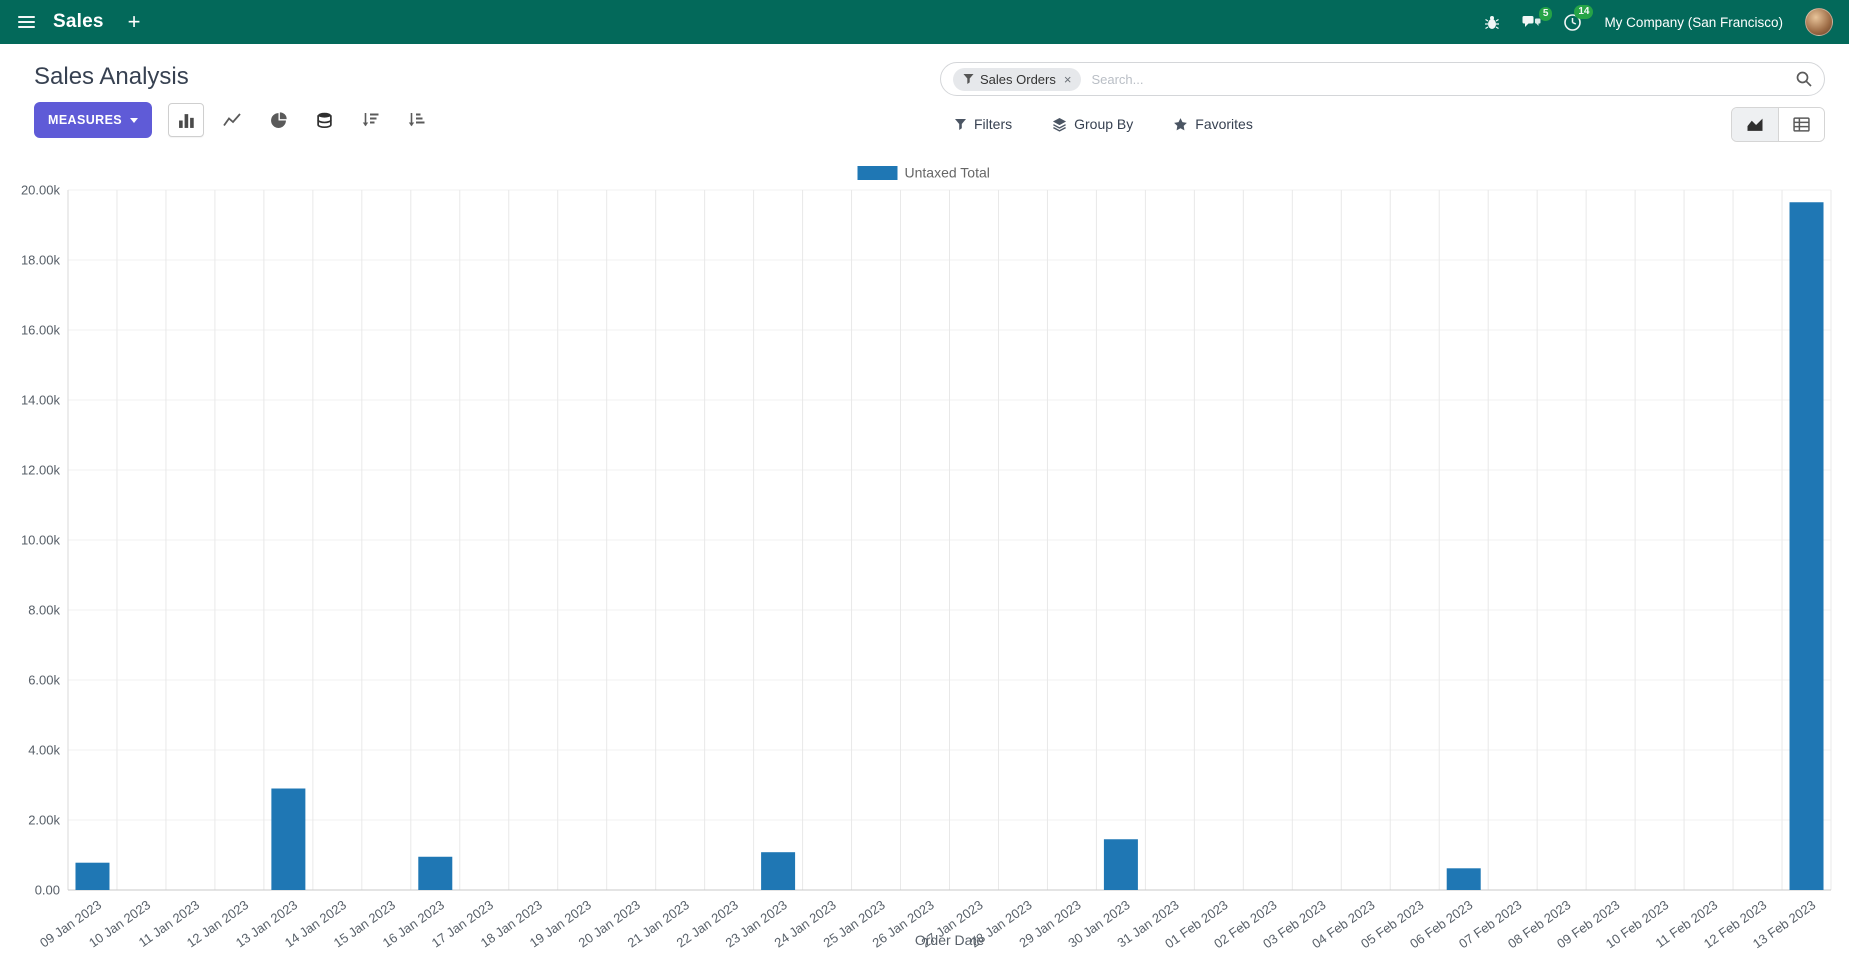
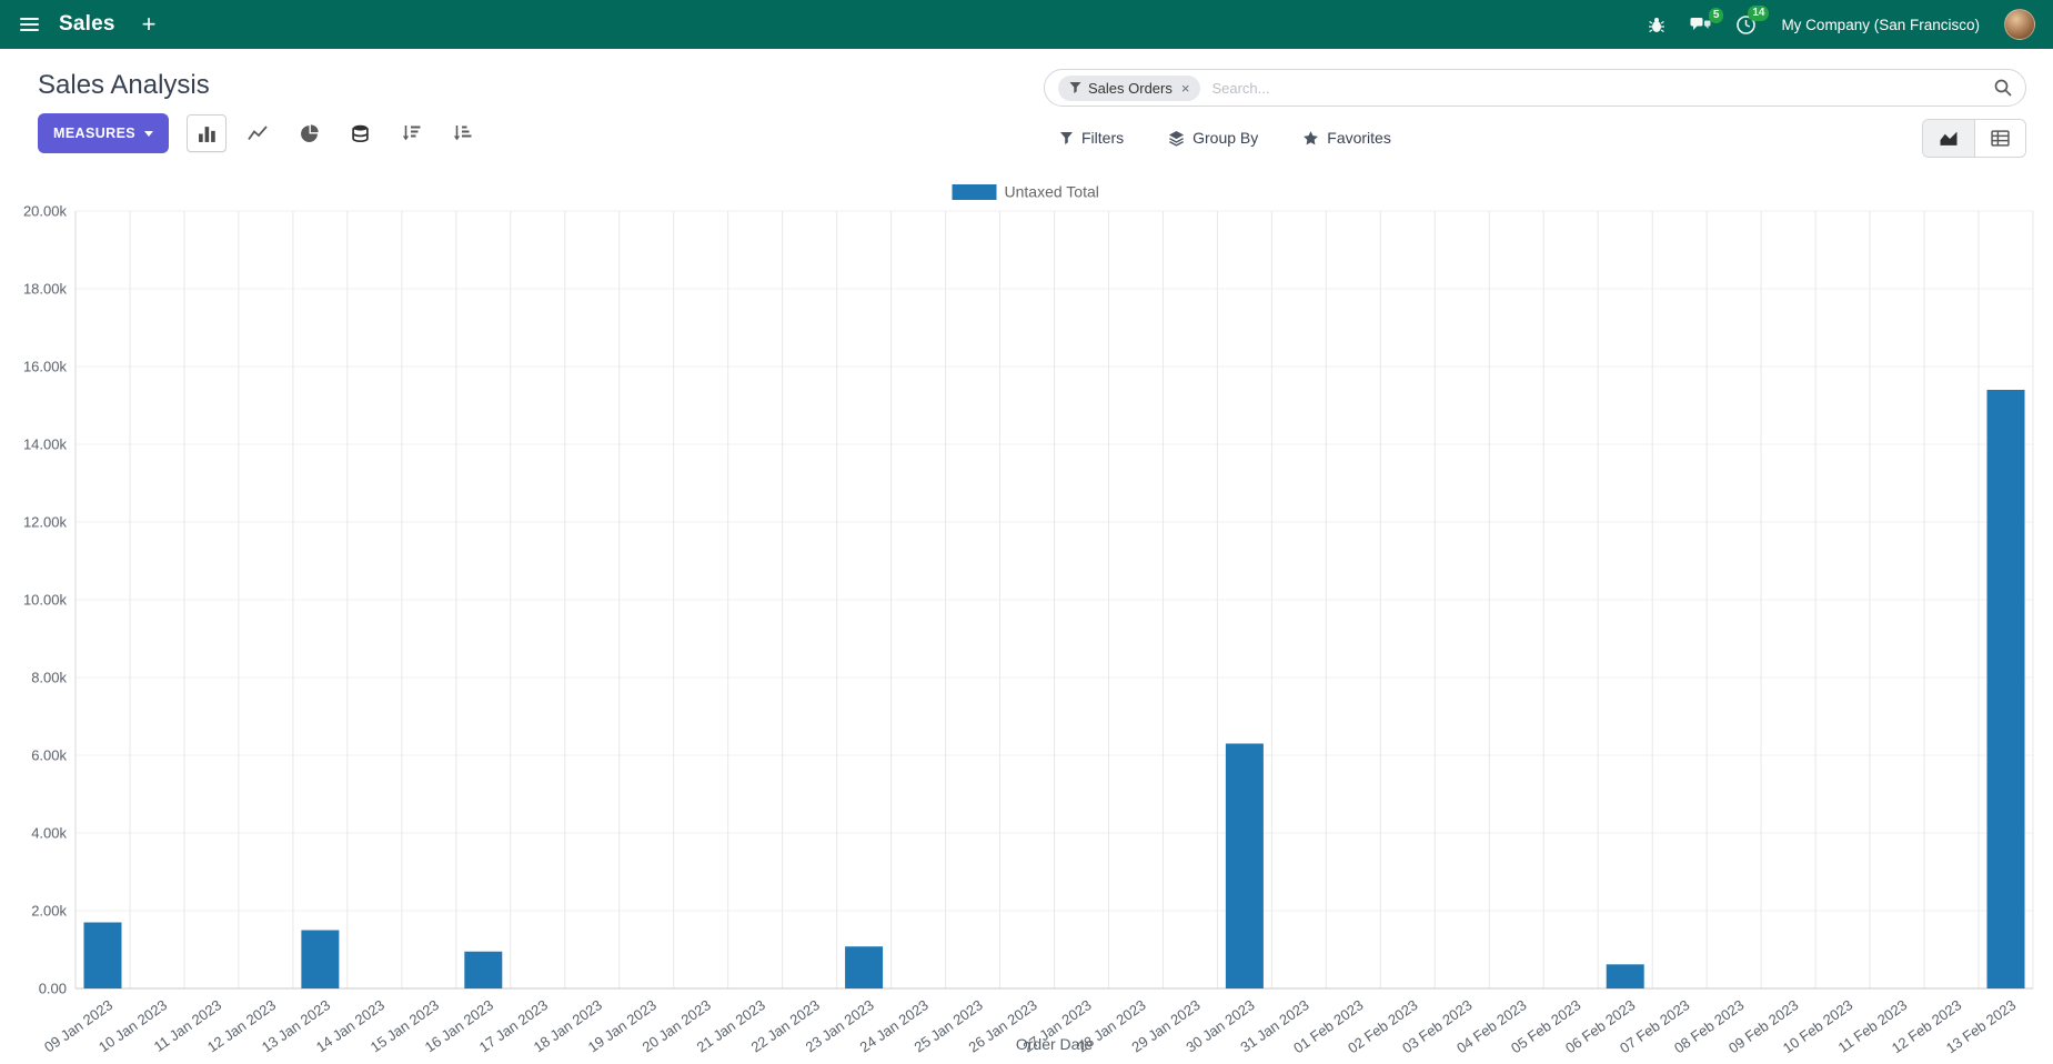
09 Jan 2023: 0.8k -> 1.7k
13 Jan 2023: 2.9k -> 1.5k
30 Jan 2023: 1.4k -> 6.3k
13 Feb 2023: 19.6k -> 15.4k
